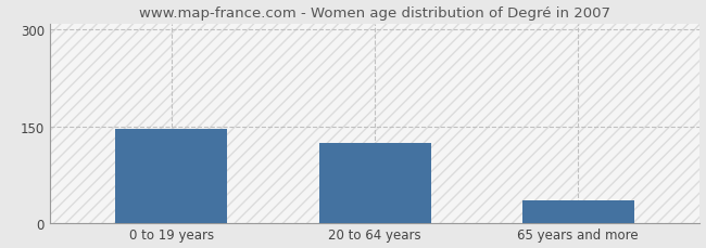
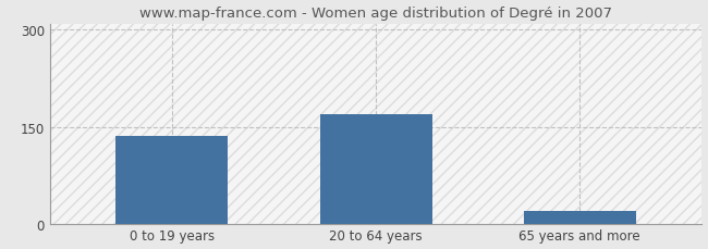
0 to 19 years: 146 -> 135
20 to 64 years: 124 -> 170
65 years and more: 34 -> 20
